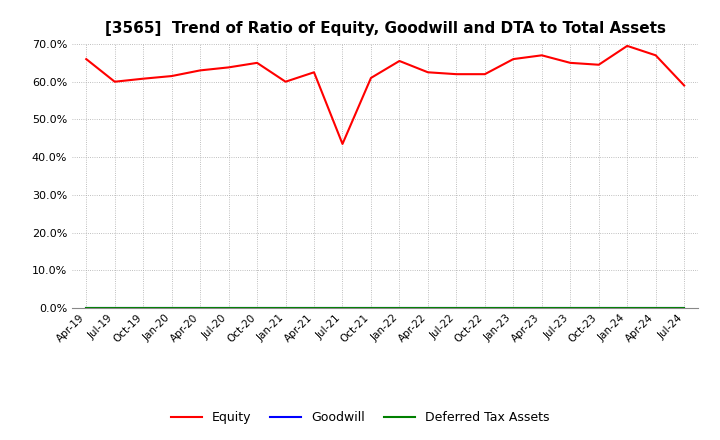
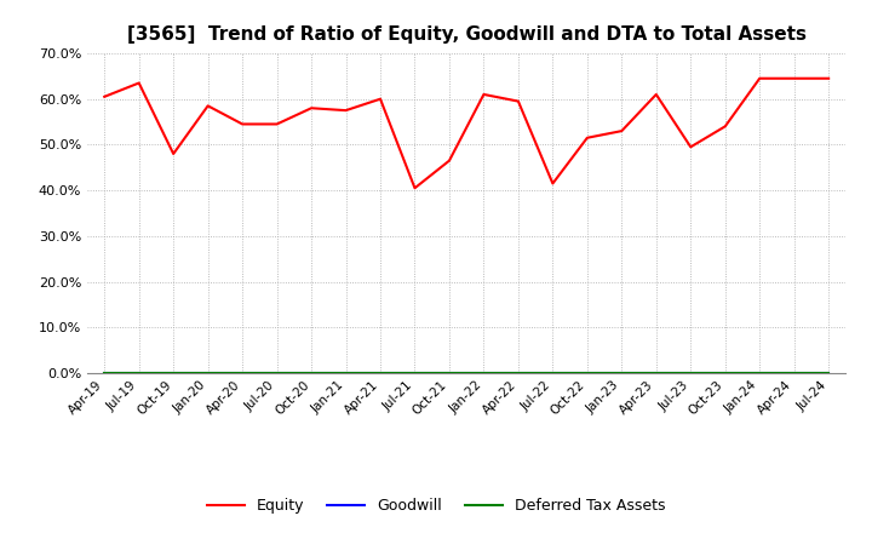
Equity/Apr-19: 66.0% -> 60.5%
Equity/Jul-19: 60.0% -> 63.5%
Equity/Oct-19: 60.8% -> 48.0%
Equity/Jan-20: 61.5% -> 58.5%
Equity/Apr-20: 63.0% -> 54.5%
Equity/Jul-20: 63.8% -> 54.5%
Equity/Oct-20: 65.0% -> 58.0%
Equity/Jan-21: 60.0% -> 57.5%
Equity/Apr-21: 62.5% -> 60.0%
Equity/Jul-21: 43.5% -> 40.5%
Equity/Oct-21: 61.0% -> 46.5%
Equity/Jan-22: 65.5% -> 61.0%
Equity/Apr-22: 62.5% -> 59.5%
Equity/Jul-22: 62.0% -> 41.5%
Equity/Oct-22: 62.0% -> 51.5%
Equity/Jan-23: 66.0% -> 53.0%
Equity/Apr-23: 67.0% -> 61.0%
Equity/Jul-23: 65.0% -> 49.5%
Equity/Oct-23: 64.5% -> 54.0%
Equity/Jan-24: 69.5% -> 64.5%
Equity/Apr-24: 67.0% -> 64.5%
Equity/Jul-24: 59.0% -> 64.5%
